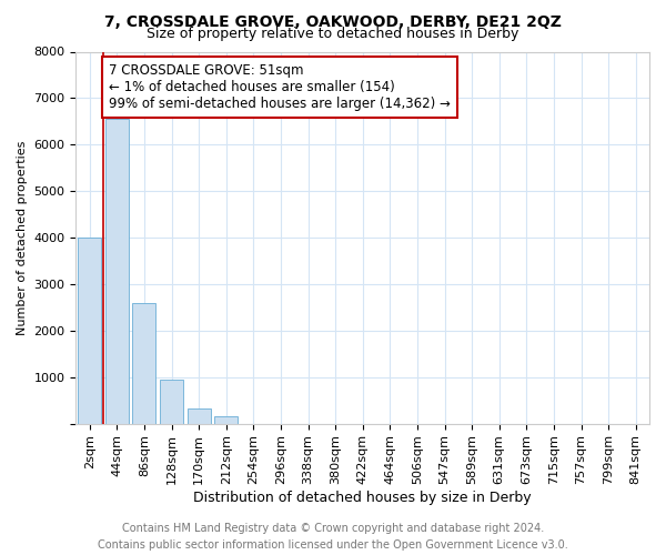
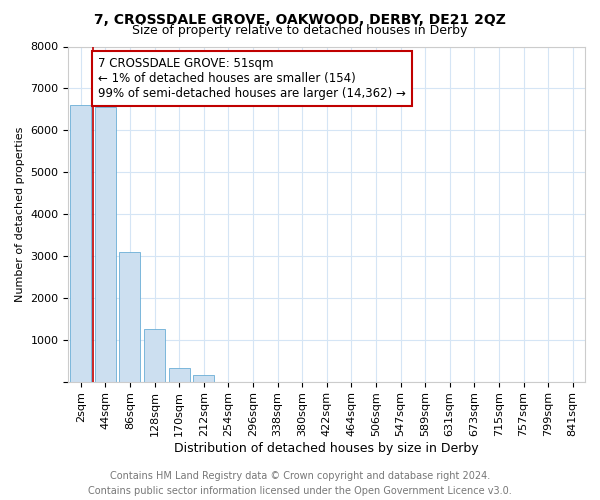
2sqm: 4000 -> 6600
86sqm: 2600 -> 3100
128sqm: 950 -> 1250
